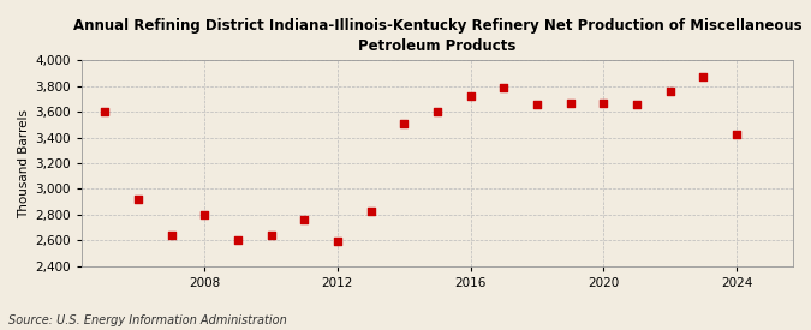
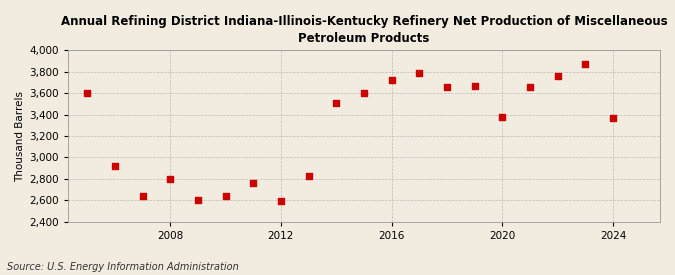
2020: 3,670 -> 3,380
2024: 3,420 -> 3,370
